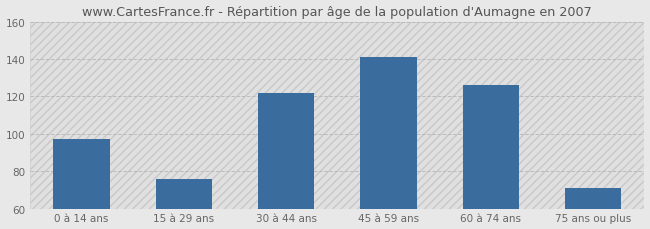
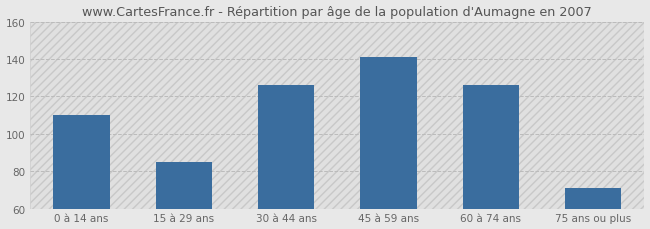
0 à 14 ans: 97 -> 110
15 à 29 ans: 76 -> 85
30 à 44 ans: 122 -> 126
